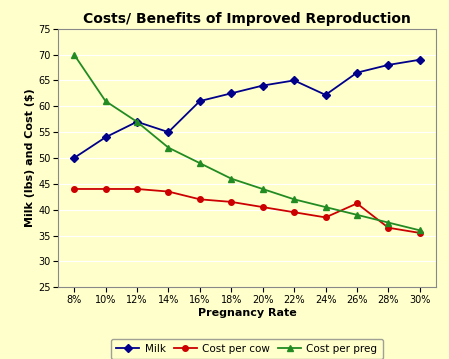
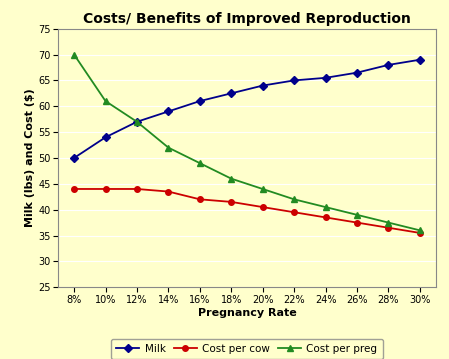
Milk/14%: 55.0 -> 59.0
Milk/24%: 62.2 -> 65.5
Cost per cow/26%: 41.2 -> 37.5
